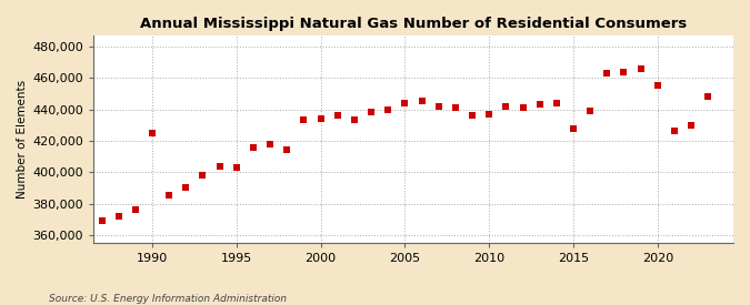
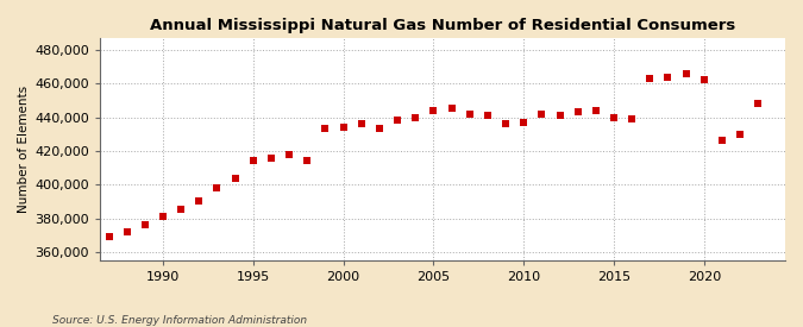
1990: 425,000 -> 381,000
1995: 403,000 -> 414,000
2015: 428,000 -> 440,000
2020: 455,000 -> 462,000
